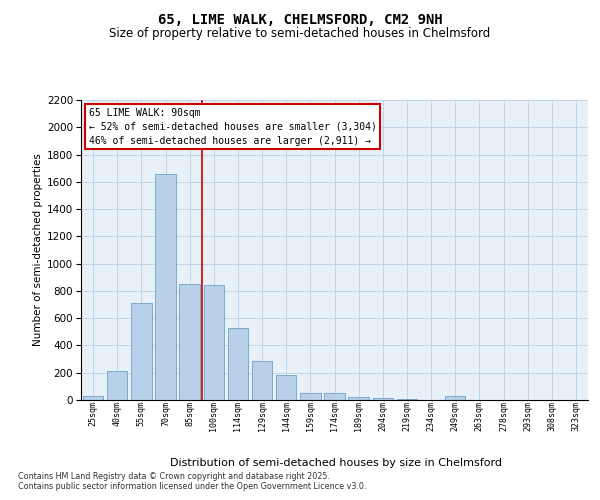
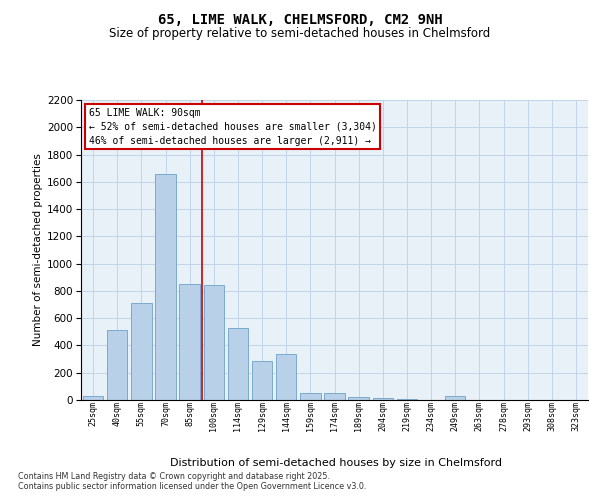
40sqm: 220 -> 510
144sqm: 180 -> 340
